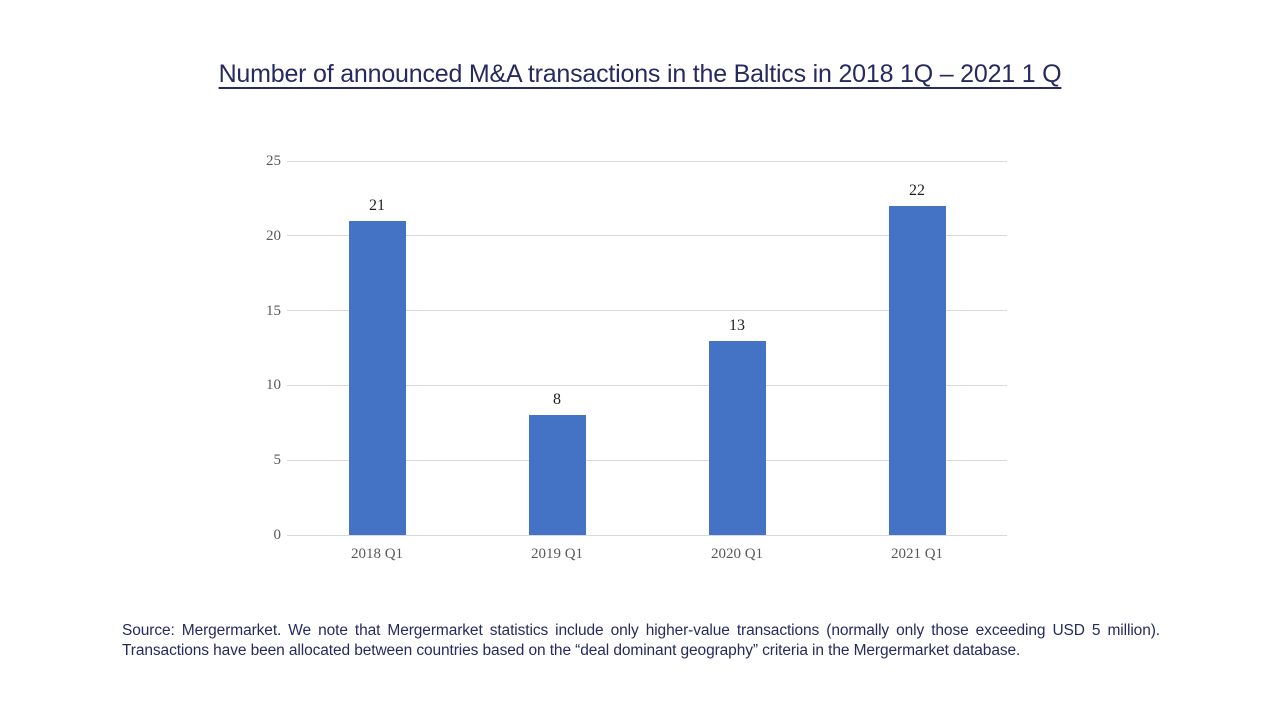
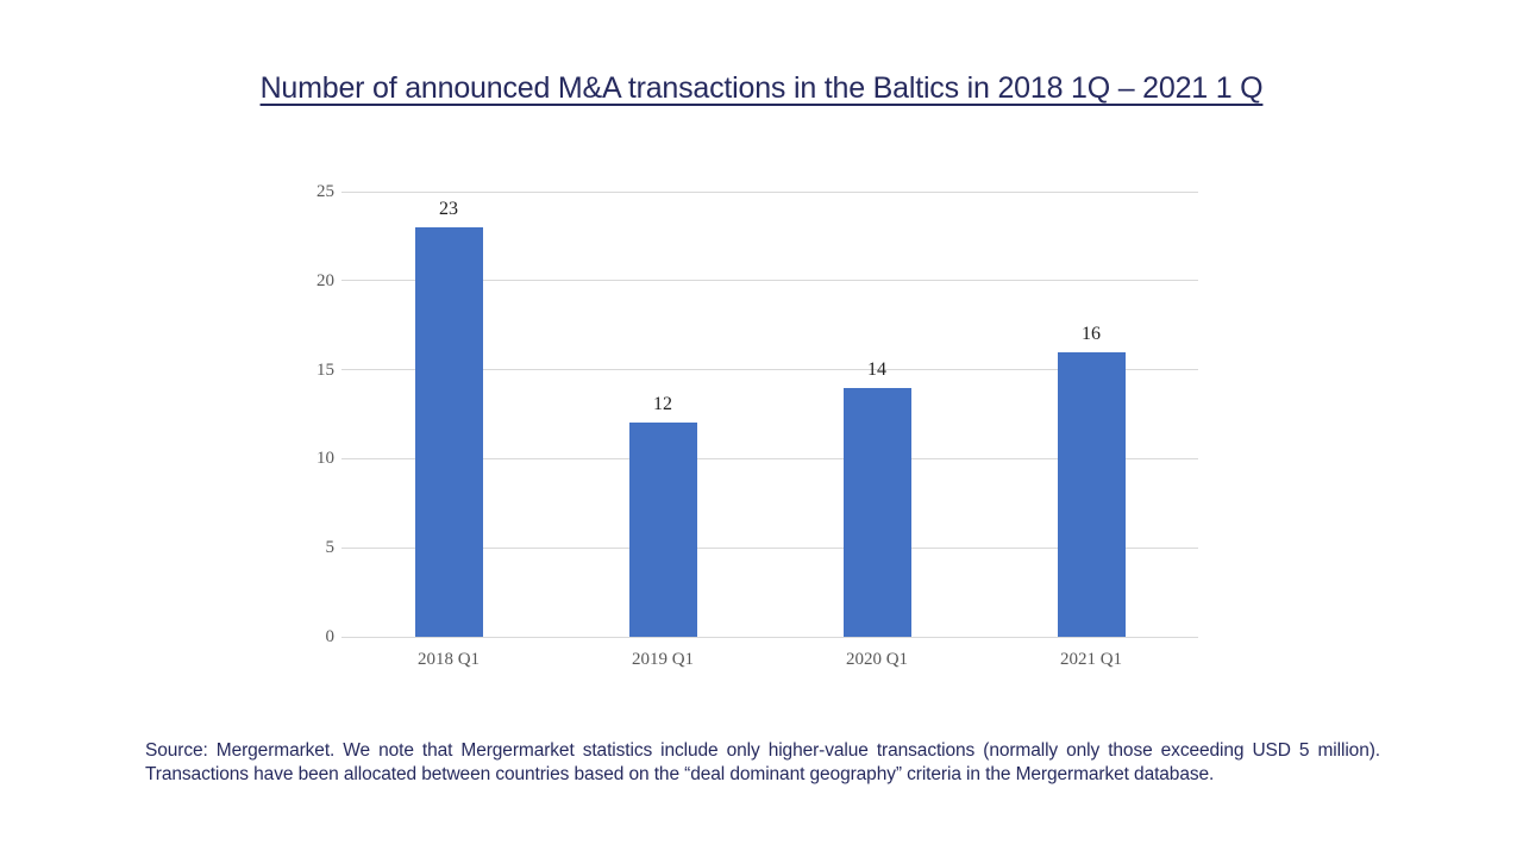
2018 Q1: 21 -> 23
2019 Q1: 8 -> 12
2020 Q1: 13 -> 14
2021 Q1: 22 -> 16
